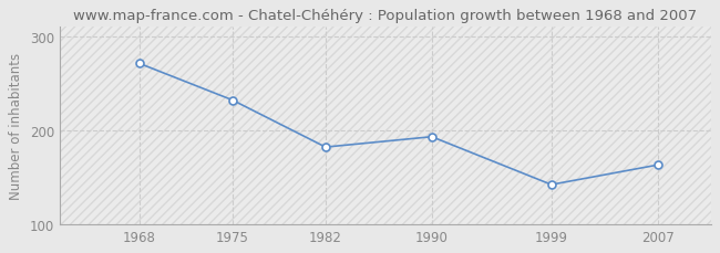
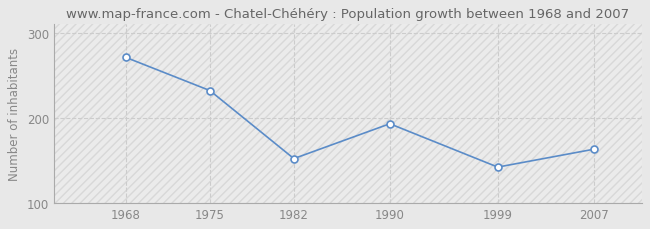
1982: 182 -> 152
